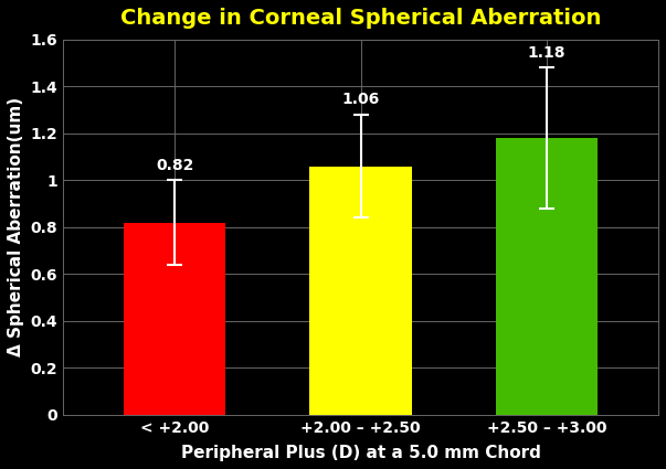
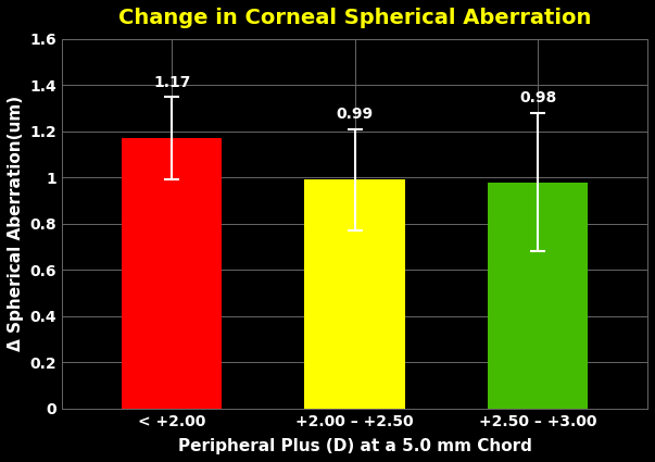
< +2.00: 0.82 -> 1.17
+2.00 – +2.50: 1.06 -> 0.99
+2.50 – +3.00: 1.18 -> 0.98
